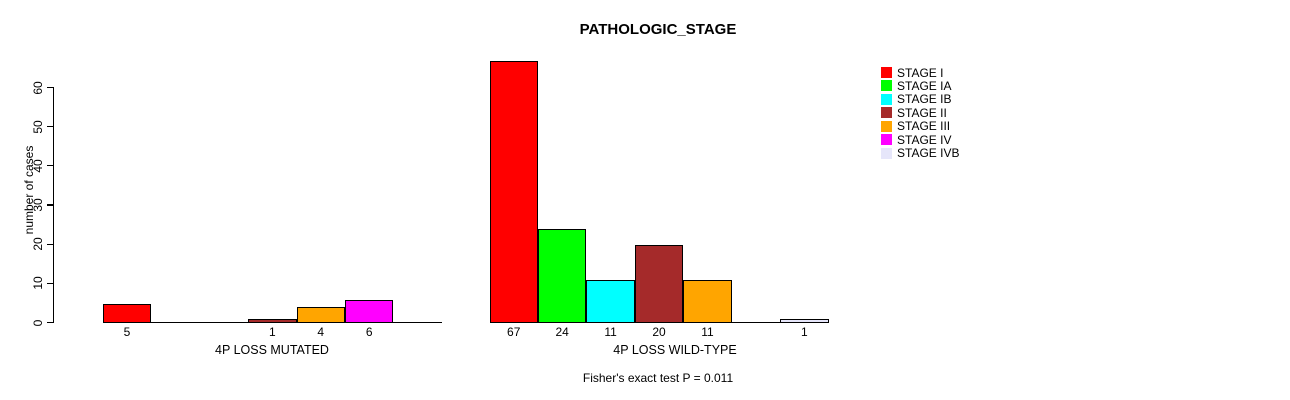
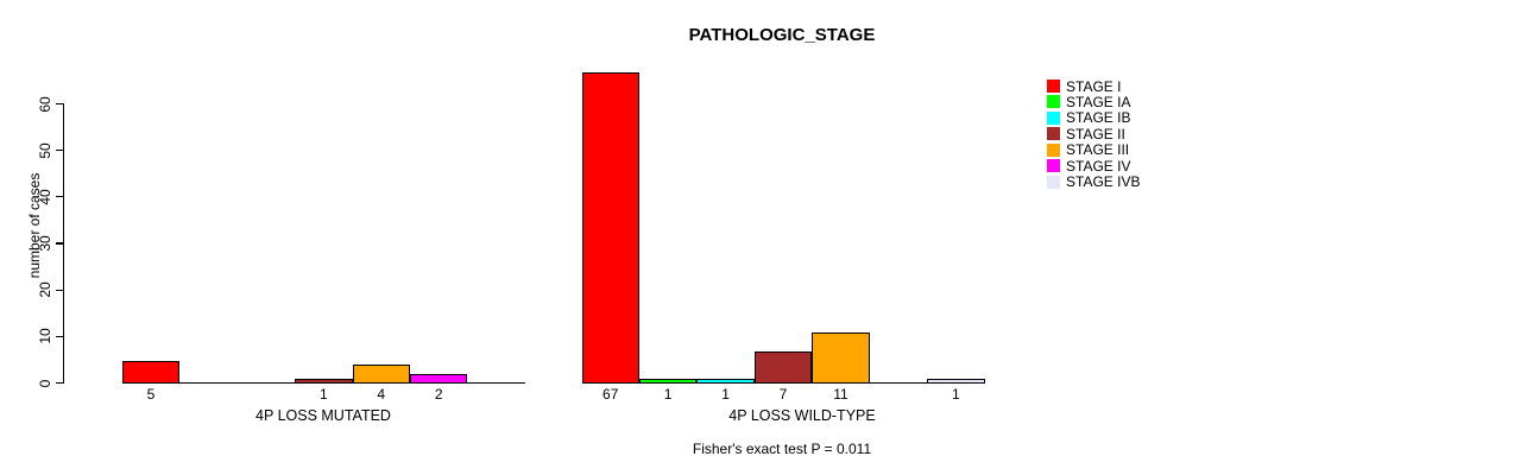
STAGE IV/4P LOSS MUTATED: 6 -> 2
STAGE IA/4P LOSS WILD-TYPE: 24 -> 1
STAGE IB/4P LOSS WILD-TYPE: 11 -> 1
STAGE II/4P LOSS WILD-TYPE: 20 -> 7
